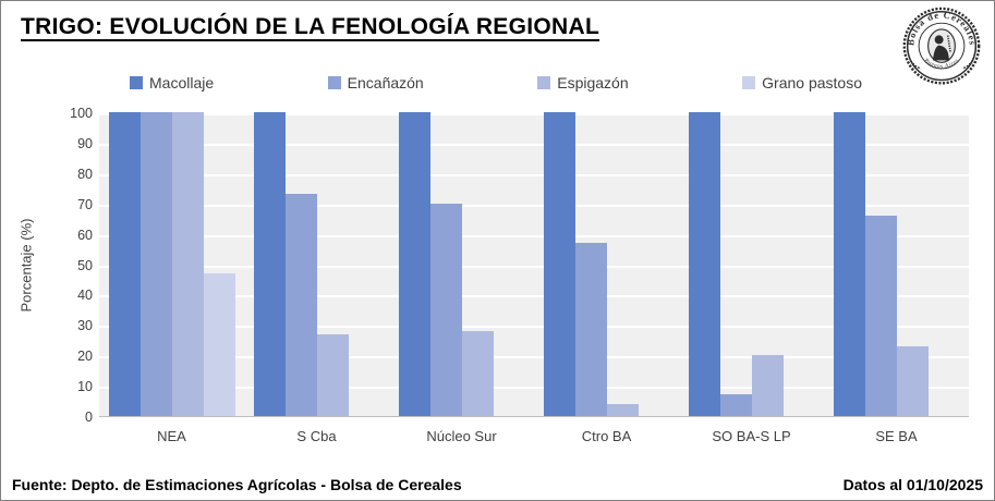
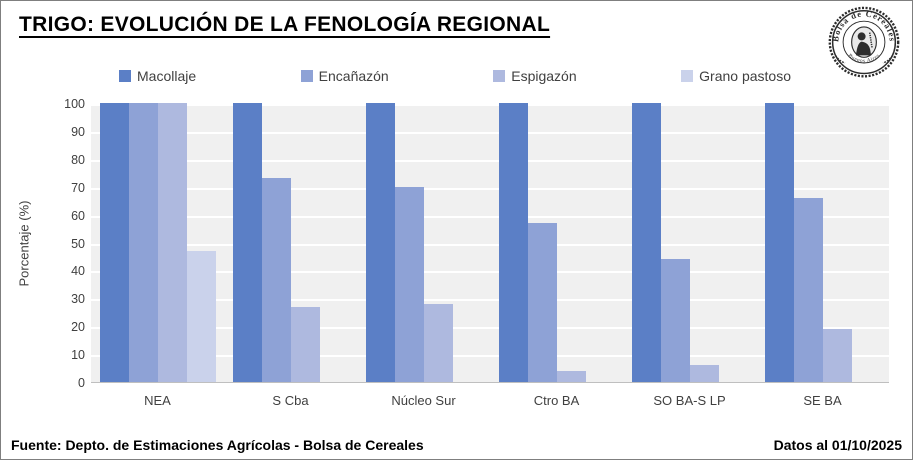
Encañazón/SO BA-S LP: 7 -> 44
Espigazón/SO BA-S LP: 20 -> 6
Espigazón/SE BA: 23 -> 19
